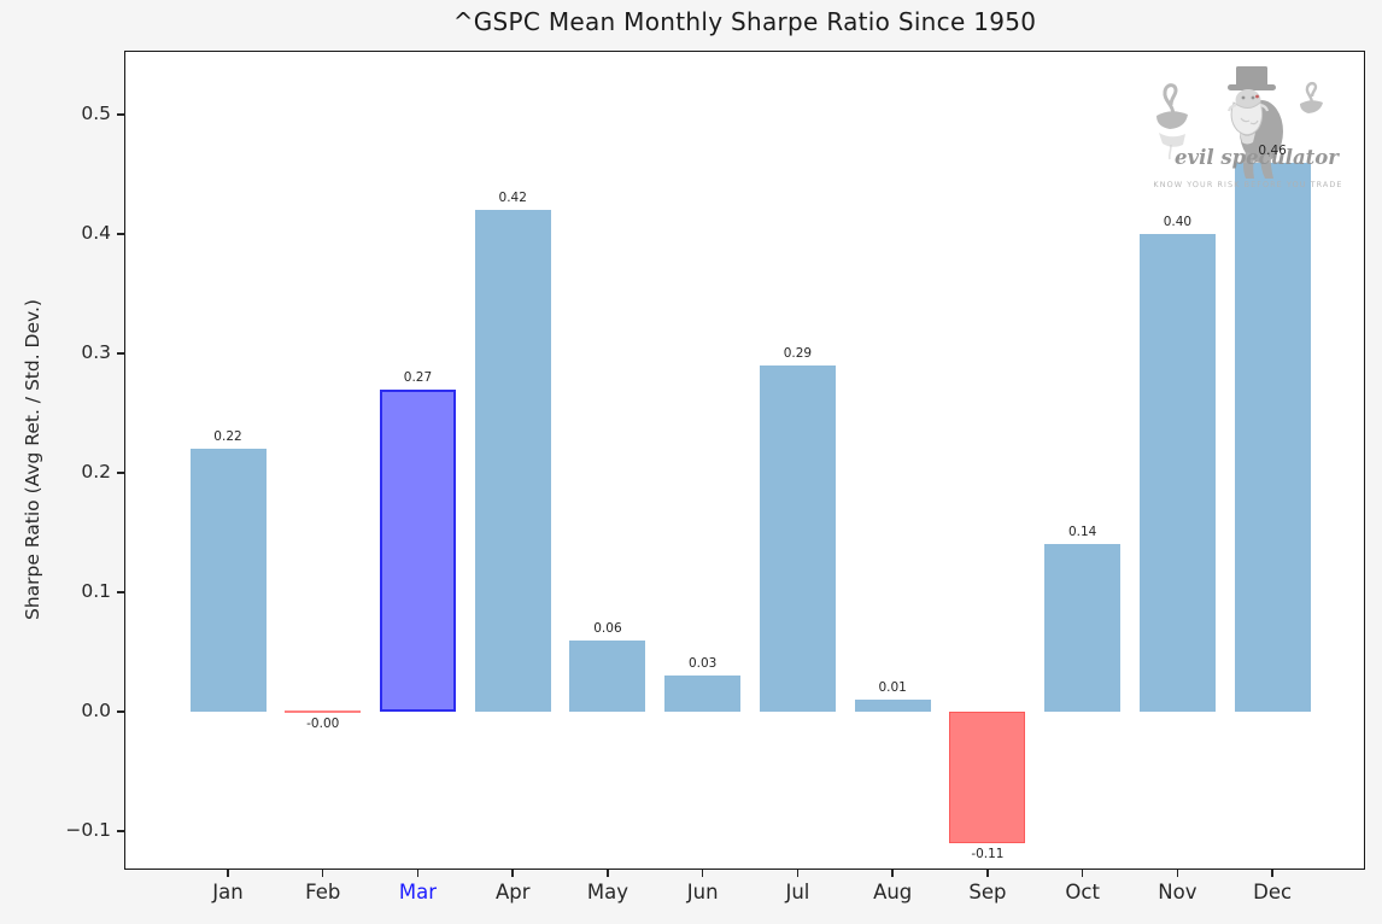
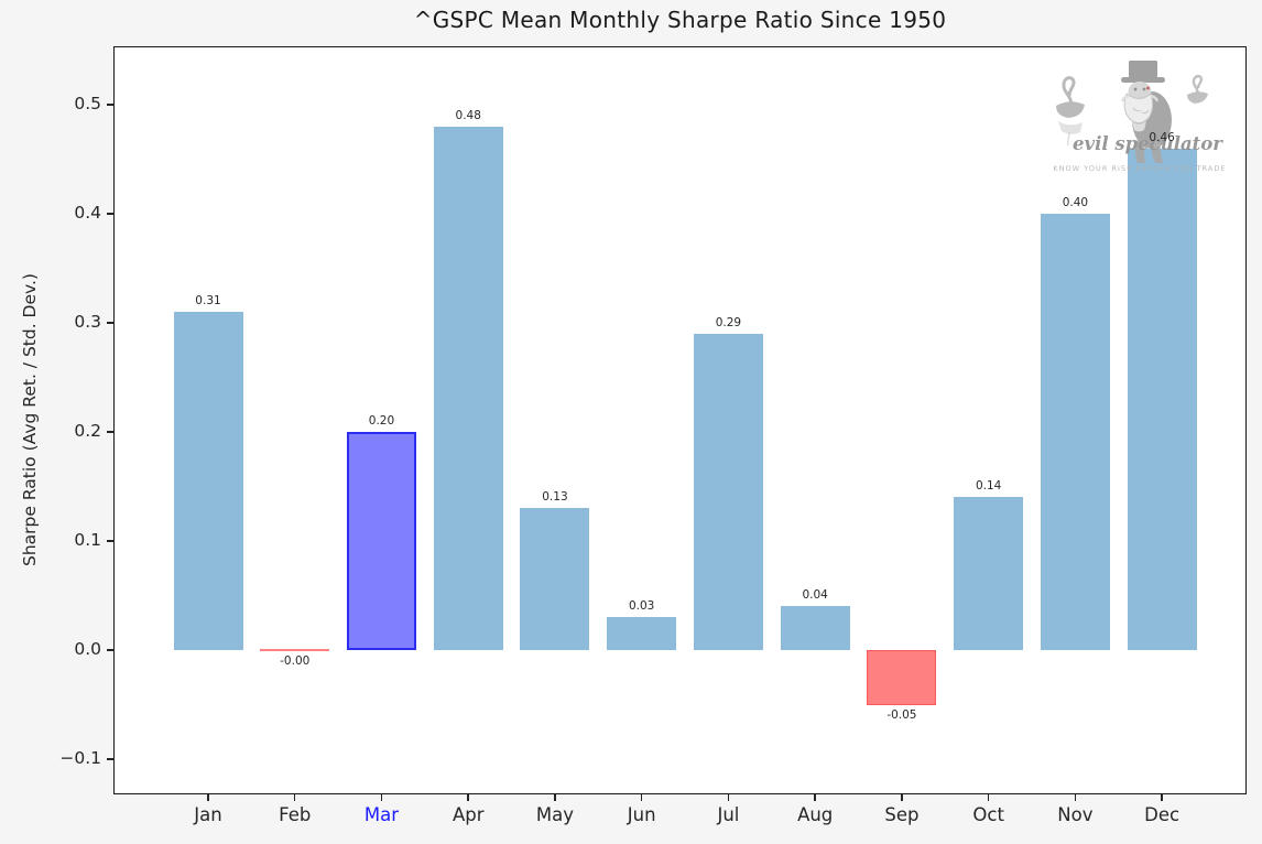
Jan: 0.22 -> 0.31
Mar: 0.27 -> 0.20
Apr: 0.42 -> 0.48
May: 0.06 -> 0.13
Aug: 0.01 -> 0.04
Sep: -0.11 -> -0.05
